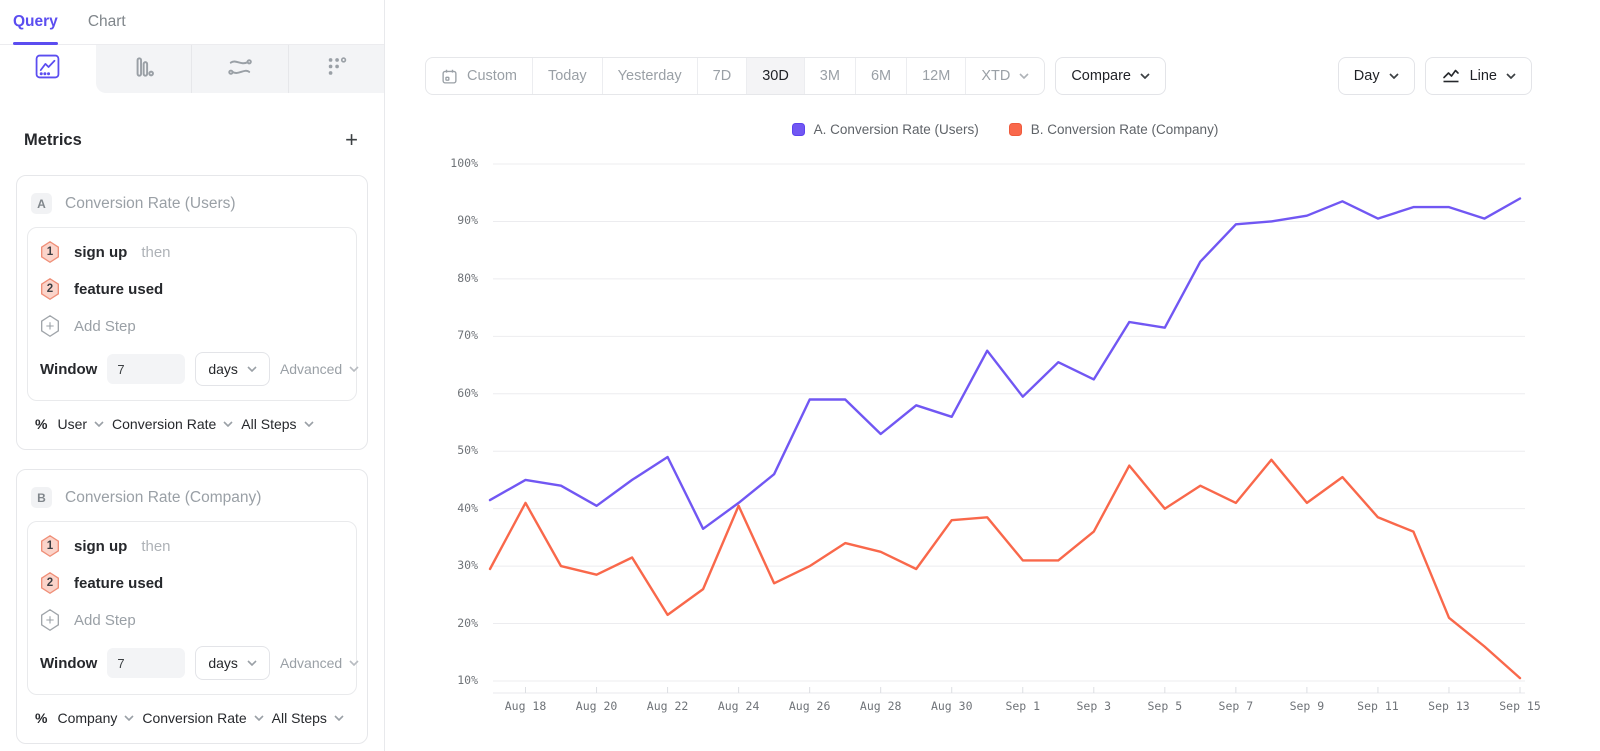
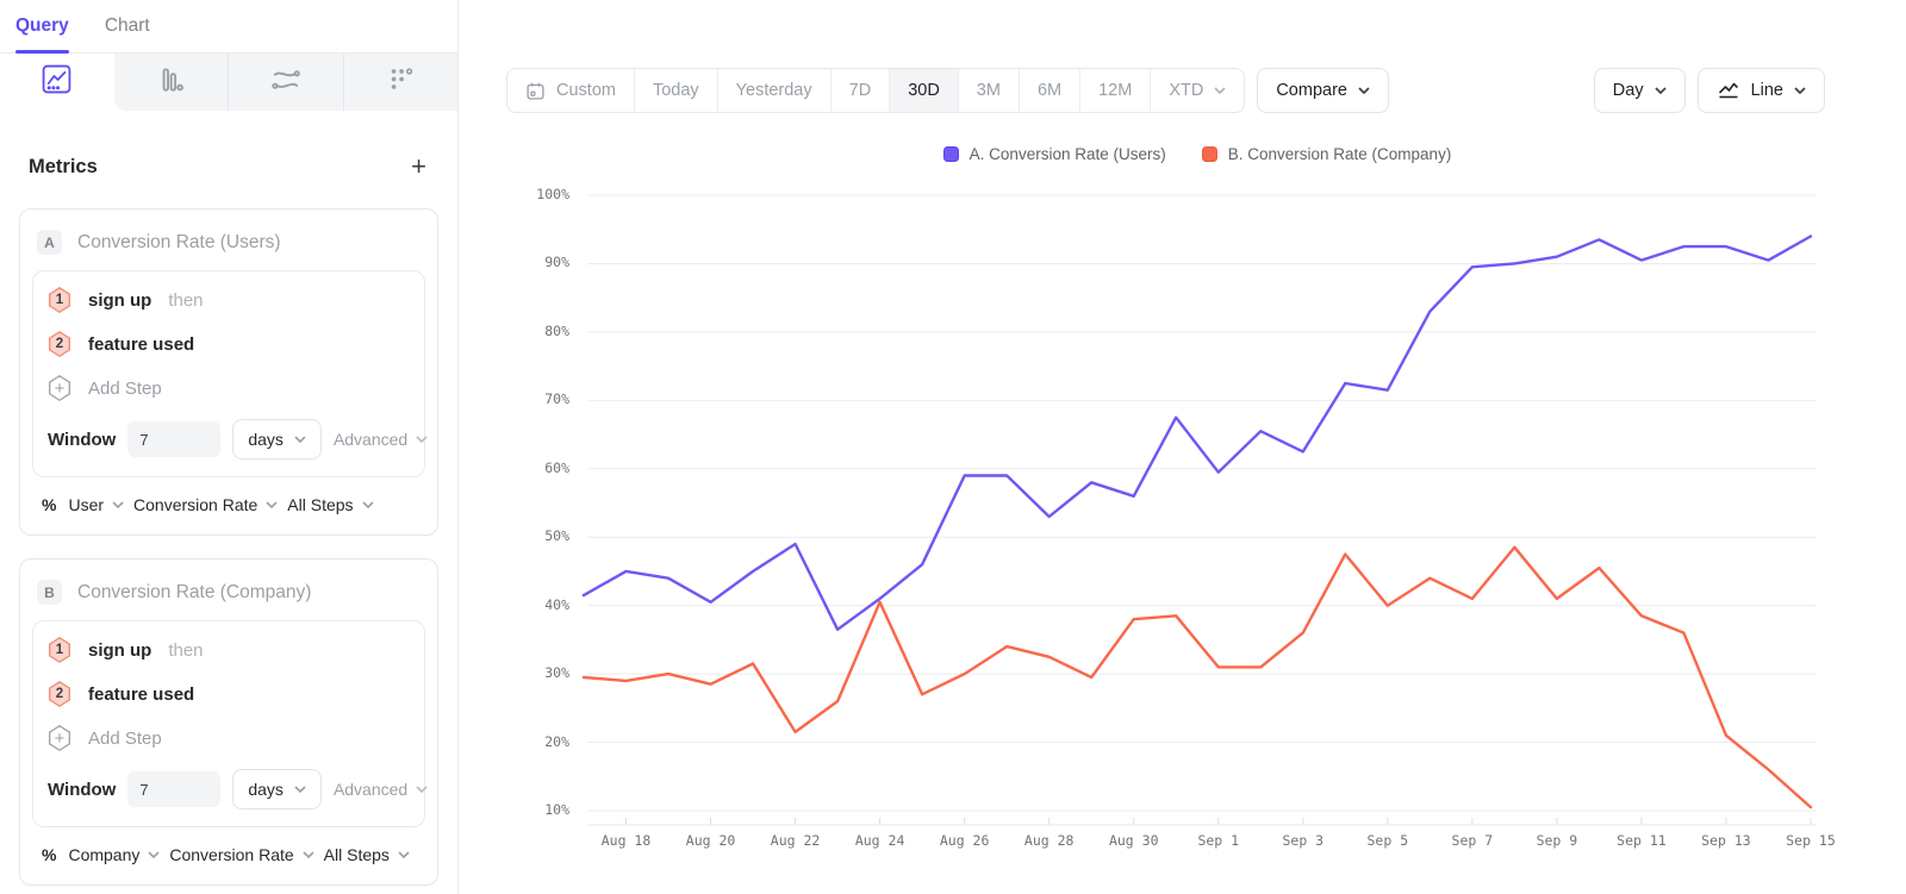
B. Conversion Rate (Company)/Aug 18: 41% -> 29%
